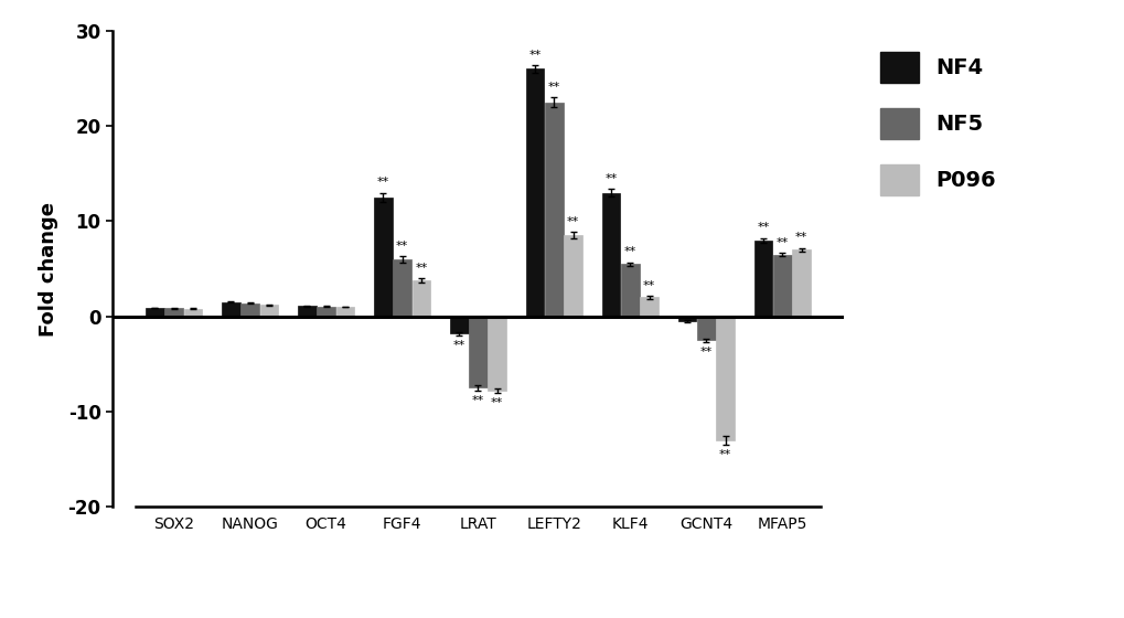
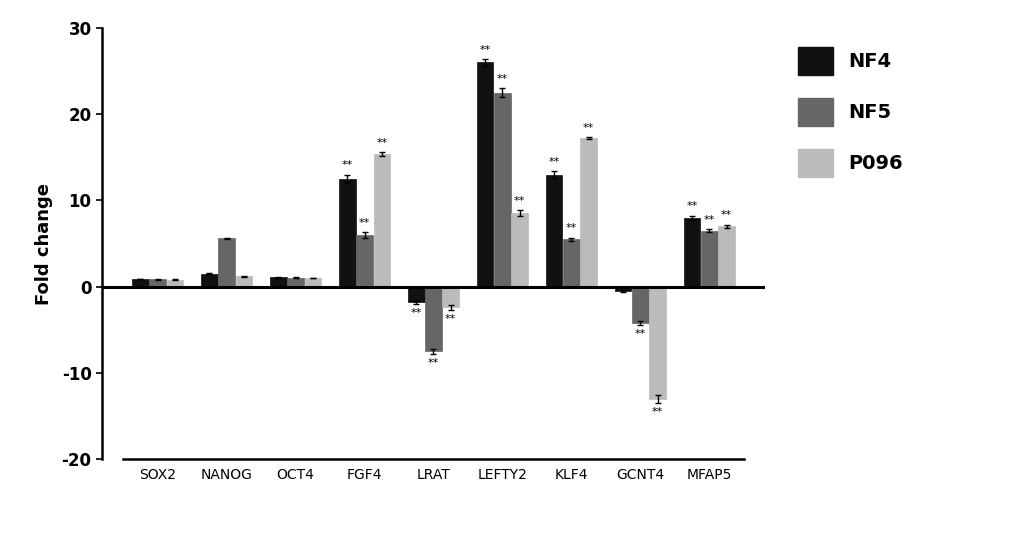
NF5/NANOG: 1.4 -> 5.6
P096/FGF4: 3.8 -> 15.4
P096/LRAT: -7.8 -> -2.4
P096/KLF4: 2.0 -> 17.2
NF5/GCNT4: -2.5 -> -4.2
